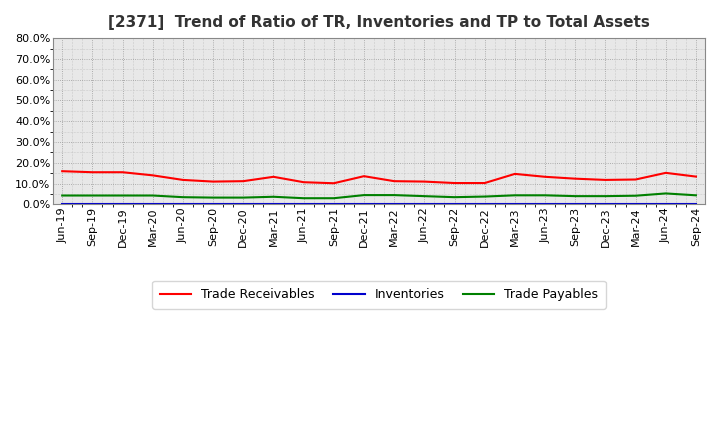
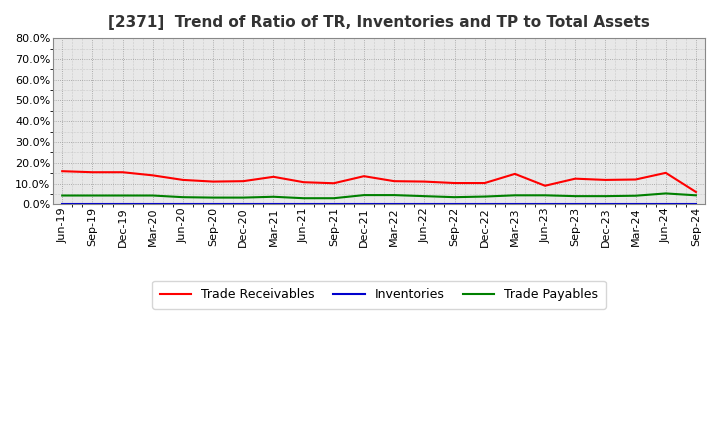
Trade Receivables/Jun-23: 13.3% -> 9.0%
Trade Receivables/Sep-24: 13.4% -> 6.0%
